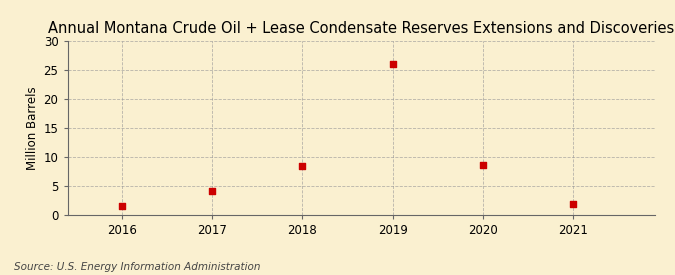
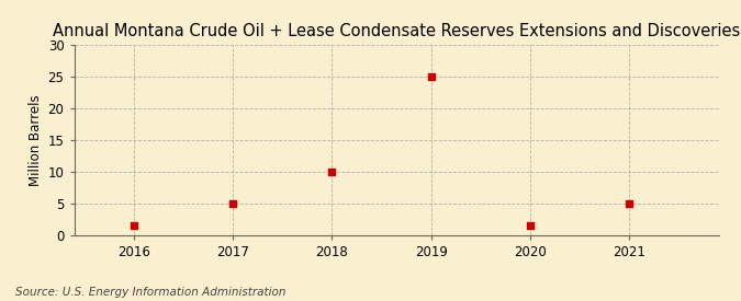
2017: 4.0 -> 5.0
2018: 8.4 -> 10.0
2019: 26.0 -> 25.0
2020: 8.6 -> 1.5
2021: 1.8 -> 5.0
